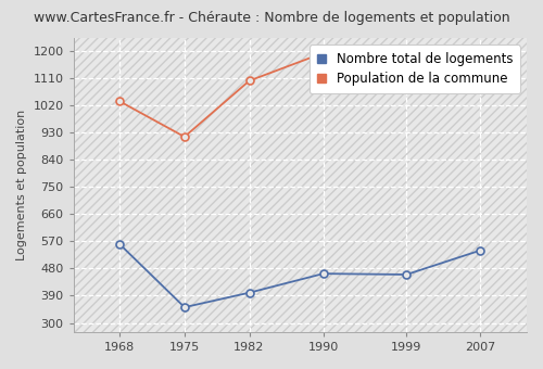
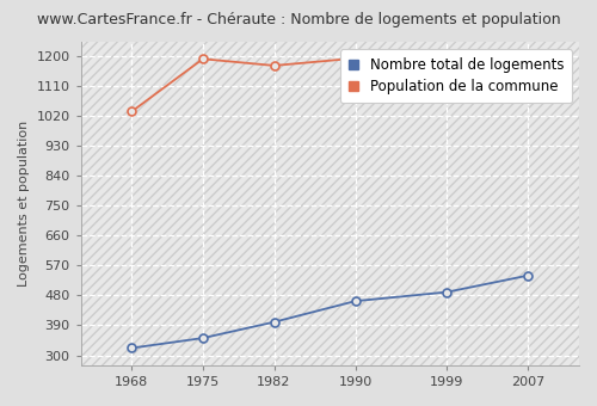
Nombre total de logements/1968: 560 -> 322
Population de la commune/1975: 915 -> 1190
Population de la commune/1982: 1100 -> 1170
Nombre total de logements/1999: 460 -> 490
